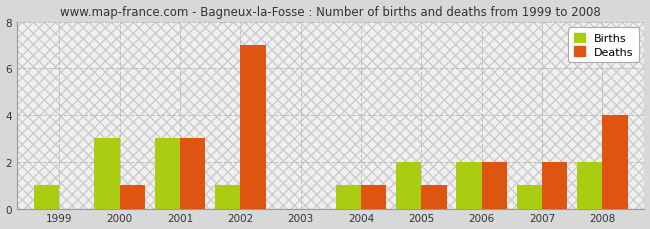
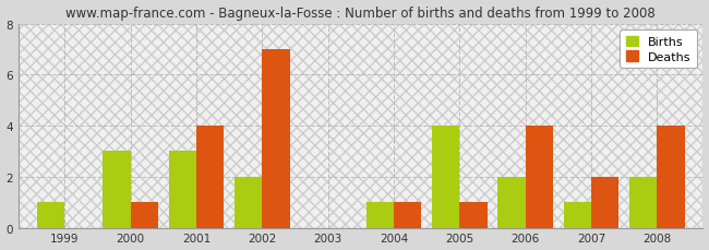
Deaths/2001: 3 -> 4
Births/2002: 1 -> 2
Births/2005: 2 -> 4
Deaths/2006: 2 -> 4
